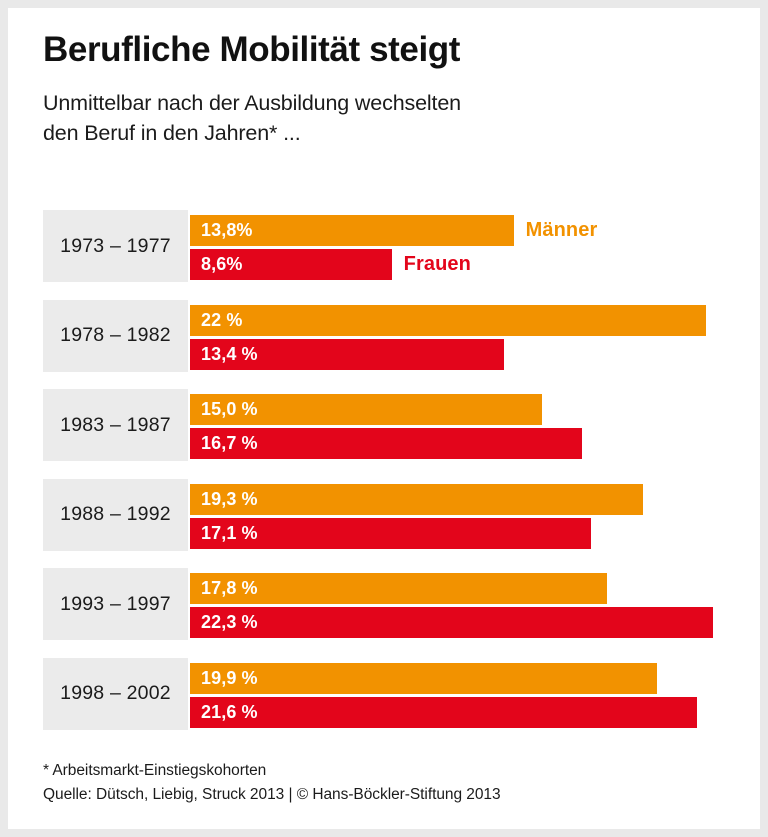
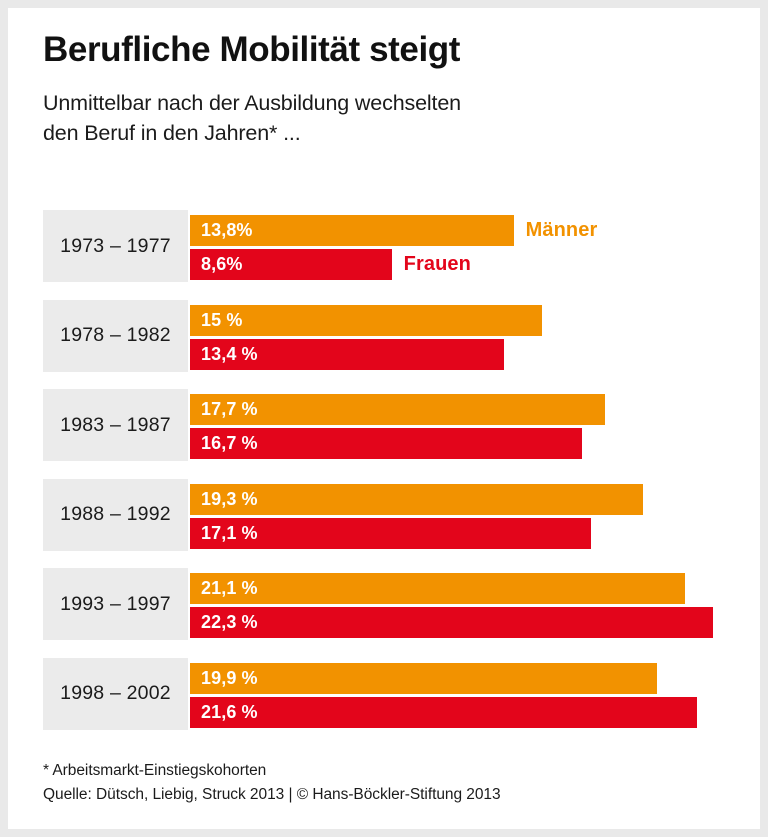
Männer/1978 – 1982: 22 -> 15
Männer/1983 – 1987: 15,0 -> 17,7
Männer/1993 – 1997: 17,8 -> 21,1
